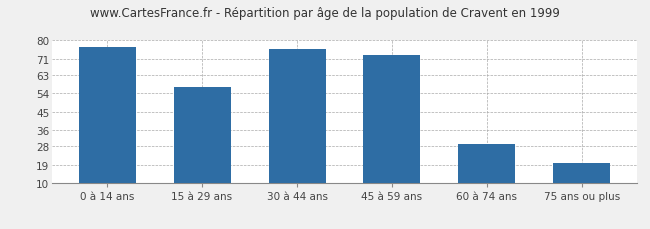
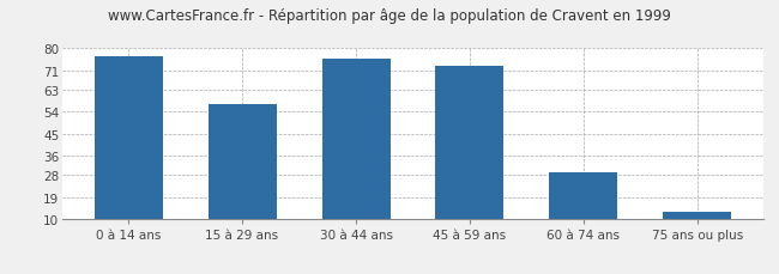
75 ans ou plus: 20 -> 13
